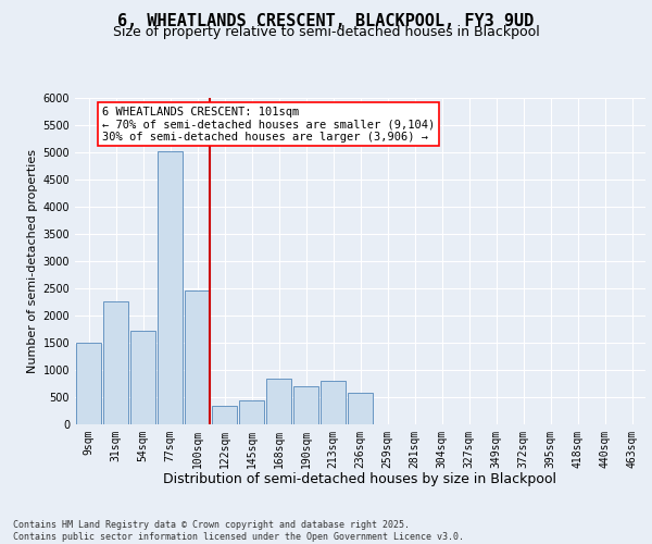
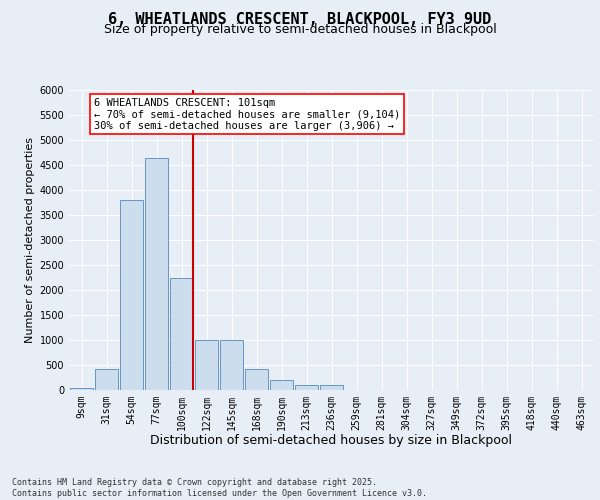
9sqm: 1500 -> 50
31sqm: 2260 -> 430
54sqm: 1720 -> 3800
77sqm: 5020 -> 4650
100sqm: 2460 -> 2250
122sqm: 340 -> 1000
145sqm: 440 -> 1000
168sqm: 840 -> 420
190sqm: 700 -> 200
213sqm: 800 -> 100
236sqm: 580 -> 100
